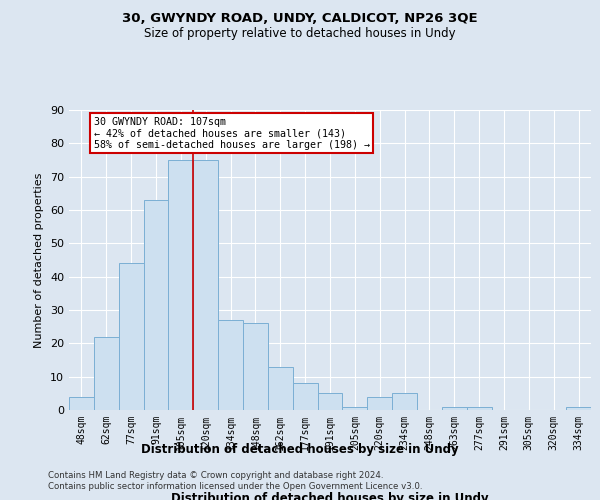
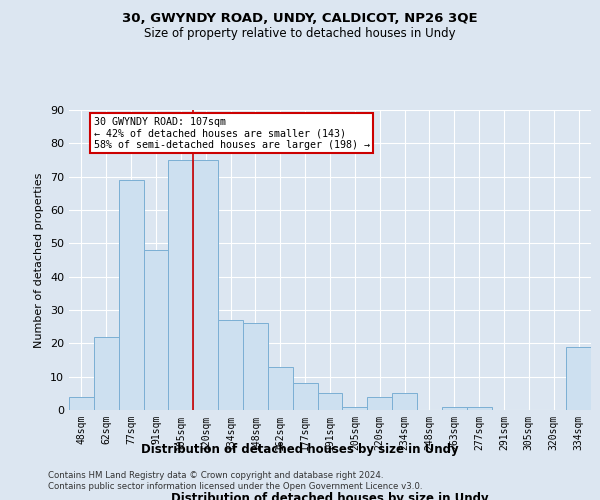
77sqm: 44 -> 69
91sqm: 63 -> 48
334sqm: 1 -> 19
